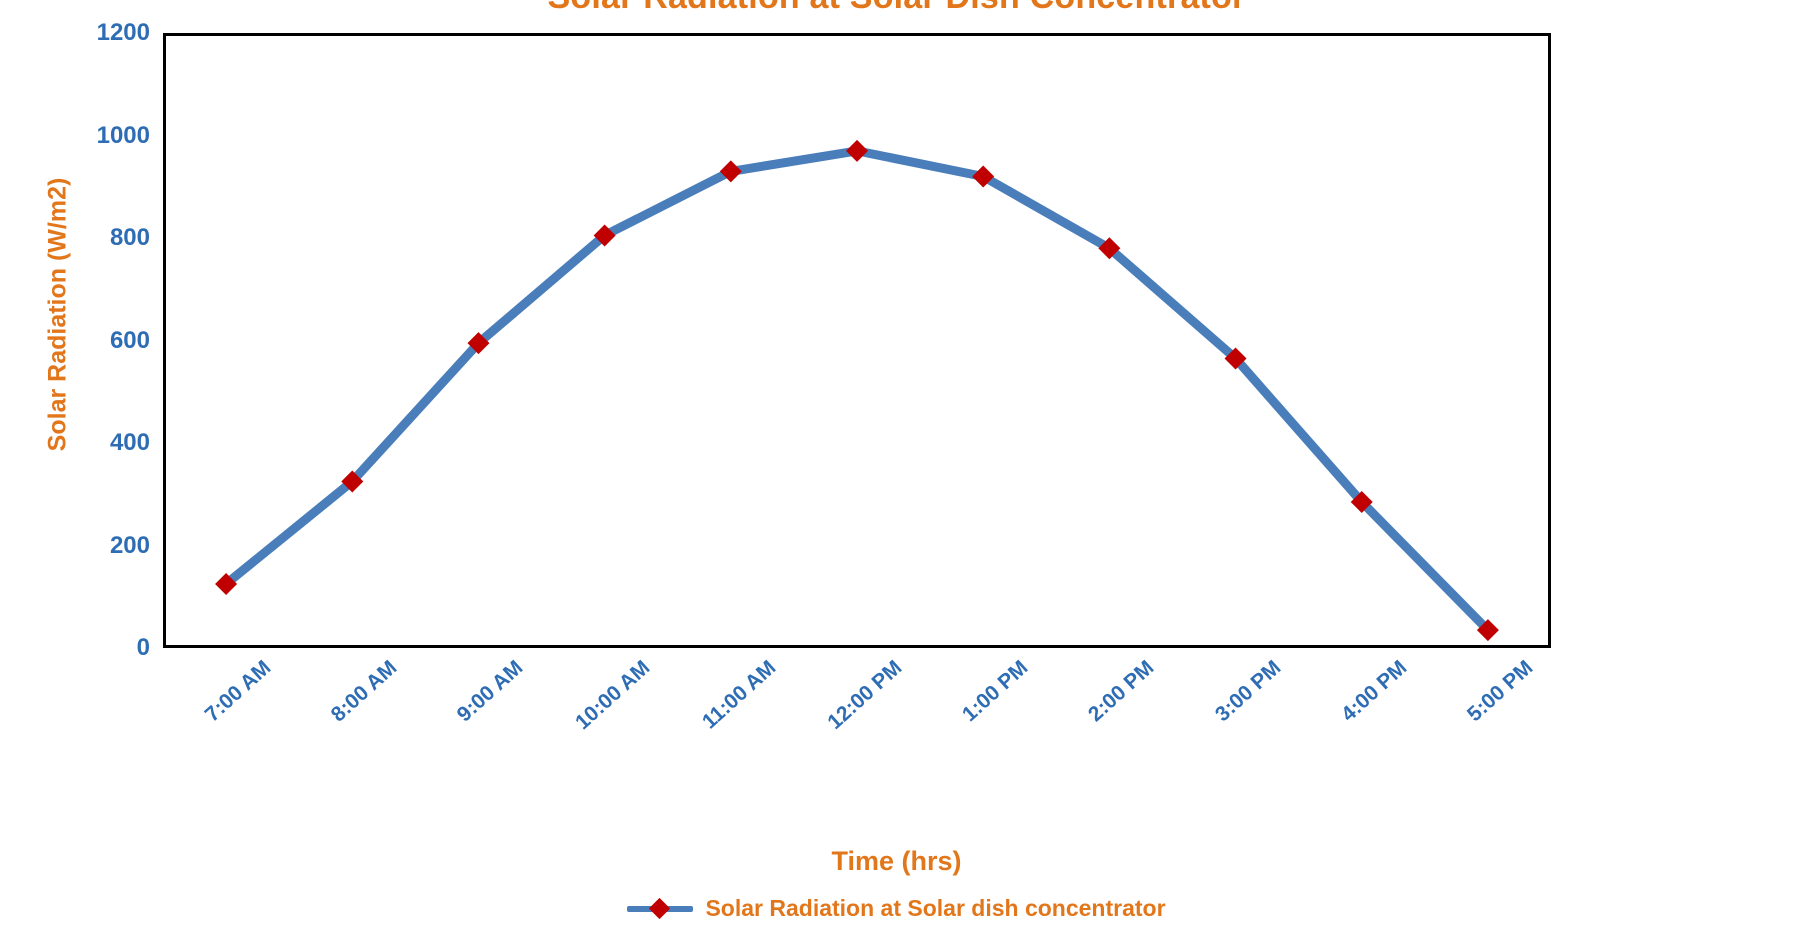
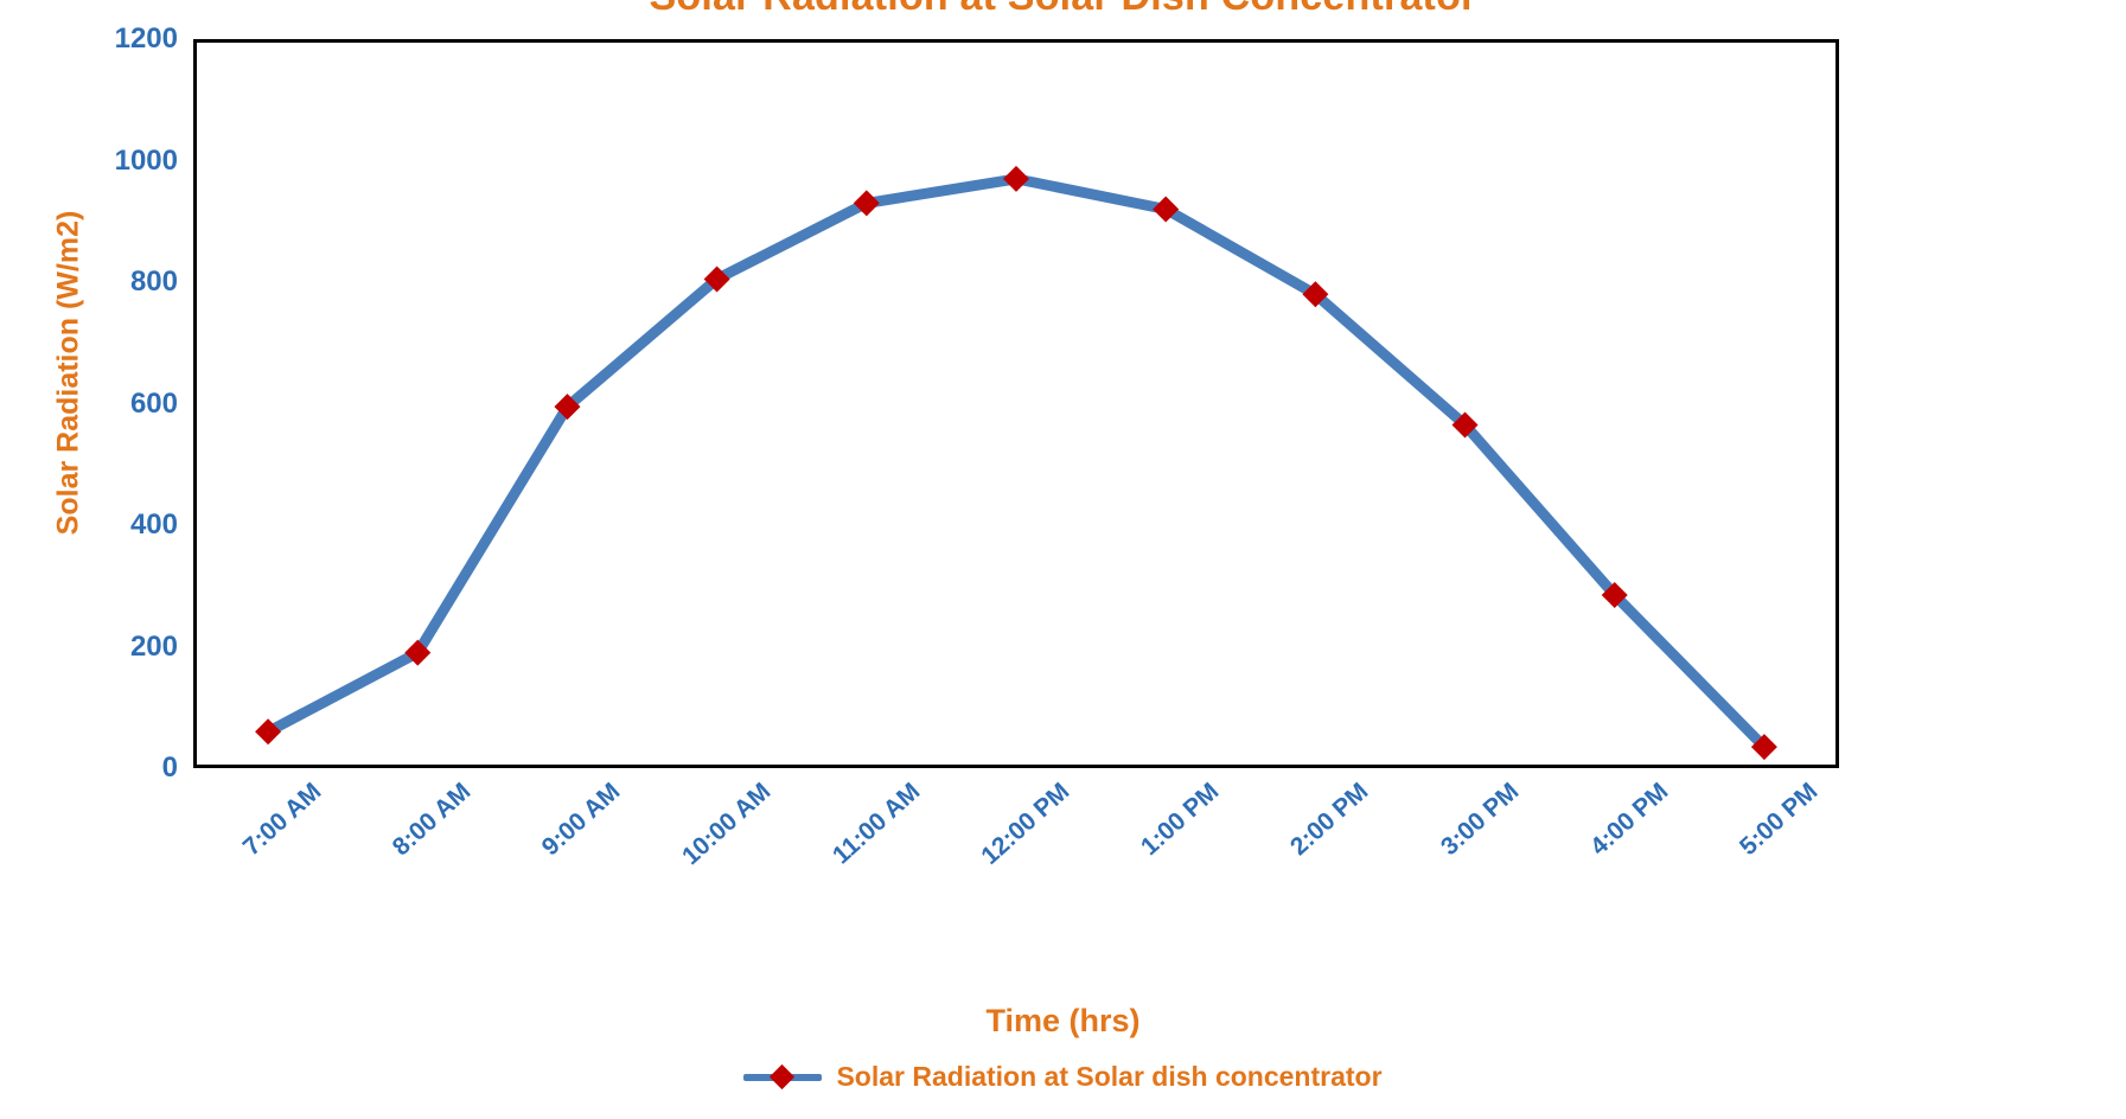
7:00 AM: 120 -> 60
8:00 AM: 320 -> 190
